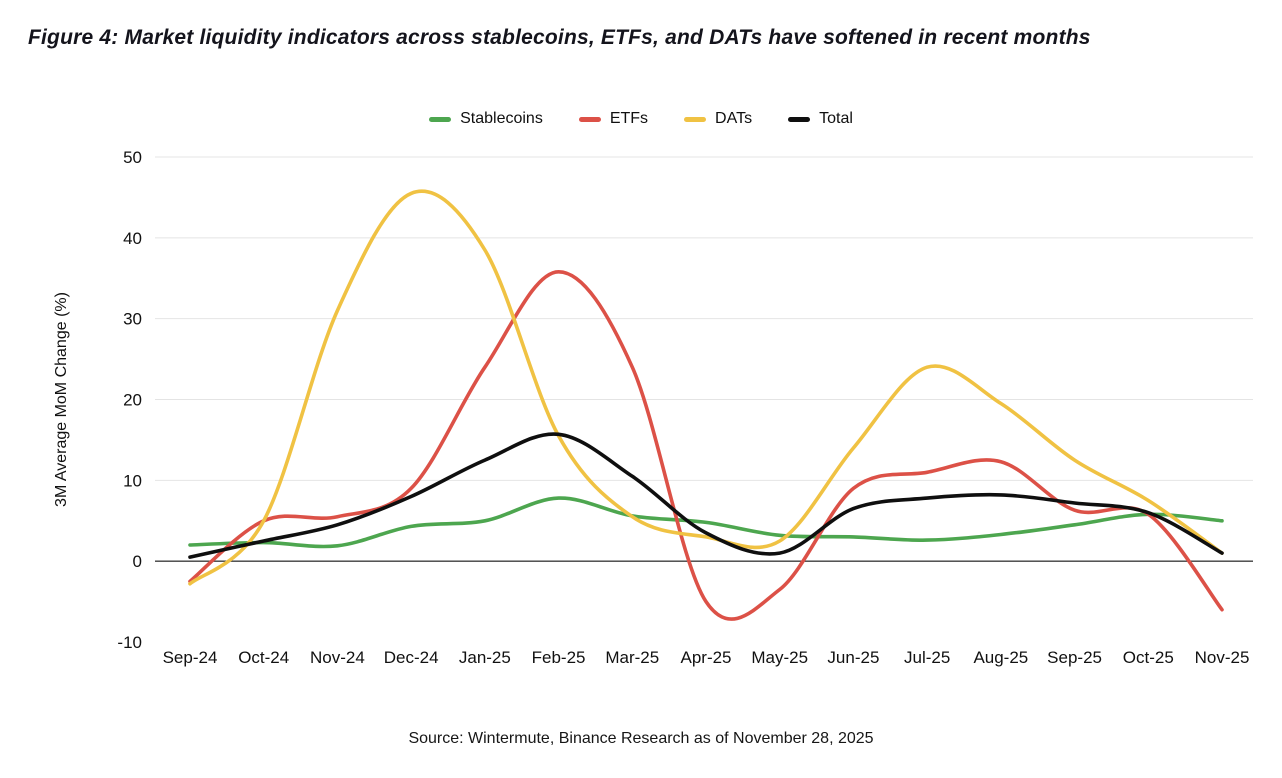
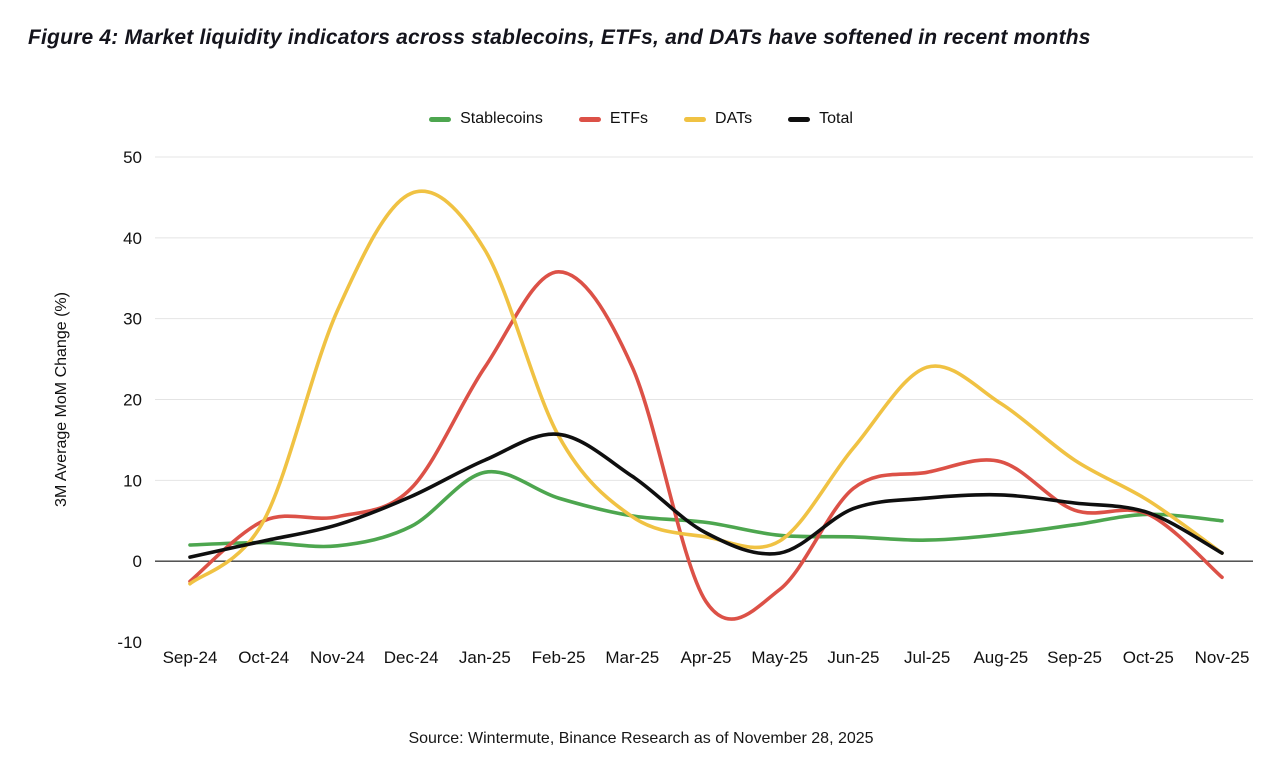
Stablecoins/Jan-25: 5 -> 11
ETFs/Nov-25: -6 -> -2
